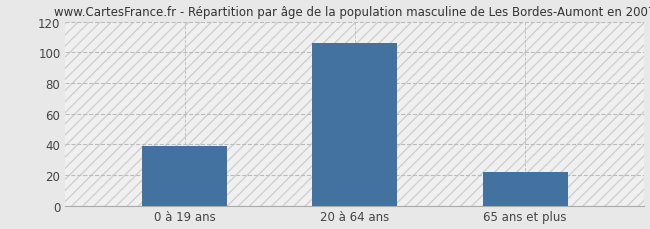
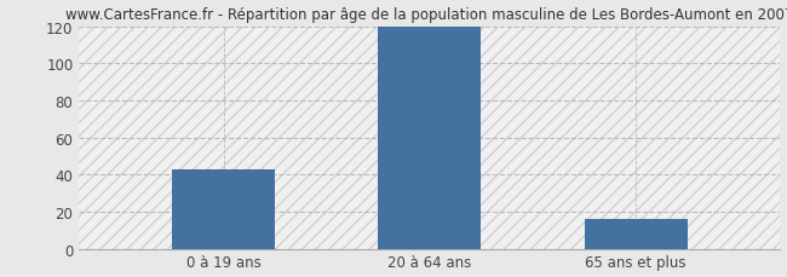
0 à 19 ans: 39 -> 43
20 à 64 ans: 106 -> 120
65 ans et plus: 22 -> 16
